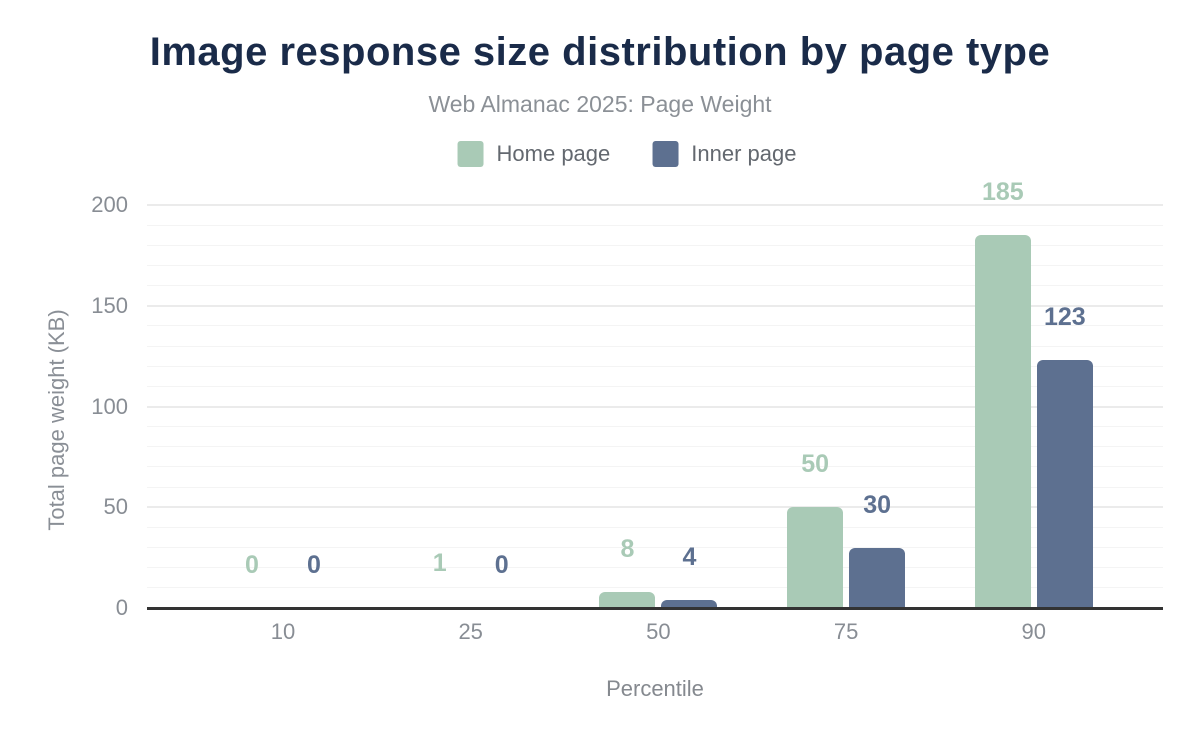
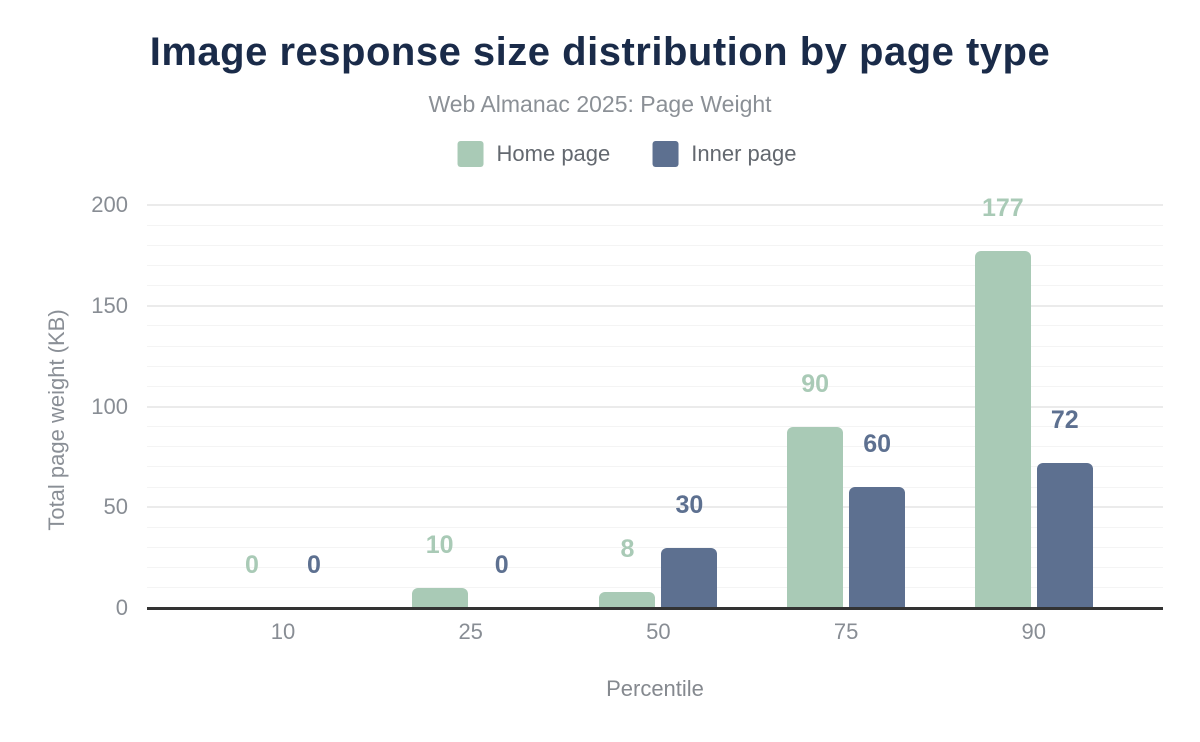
Home page/25: 1 -> 10
Inner page/50: 4 -> 30
Home page/75: 50 -> 90
Inner page/75: 30 -> 60
Home page/90: 185 -> 177
Inner page/90: 123 -> 72
